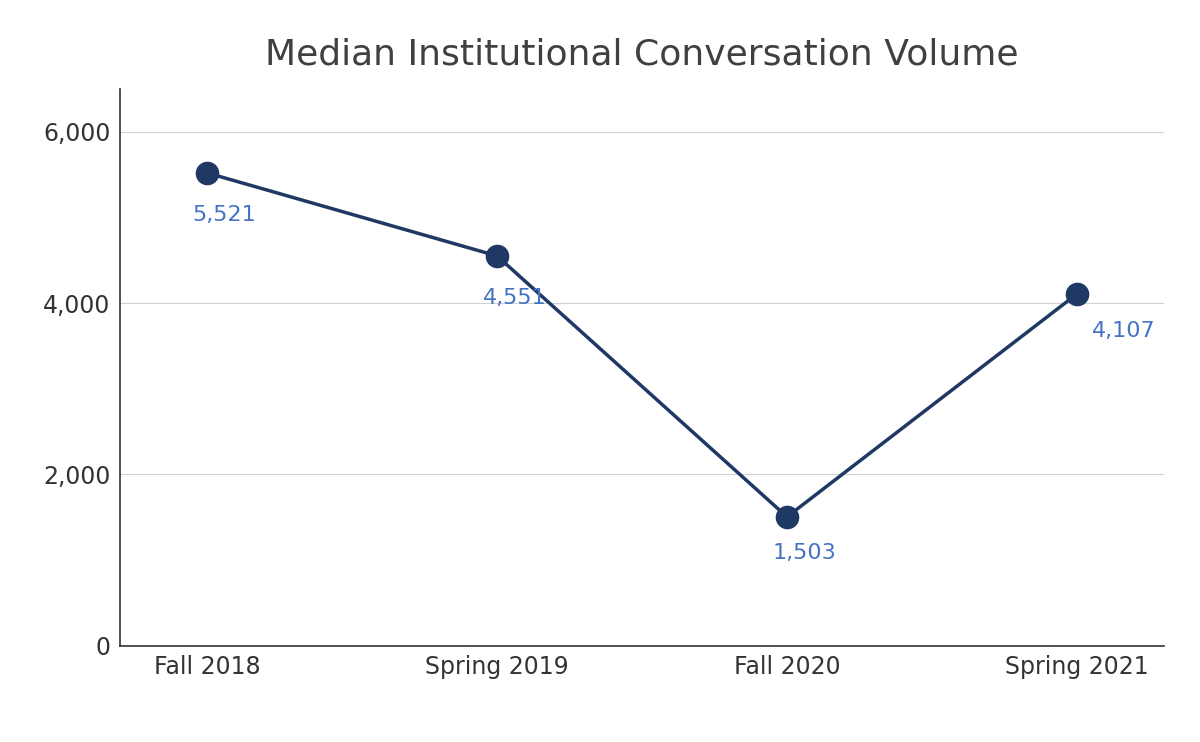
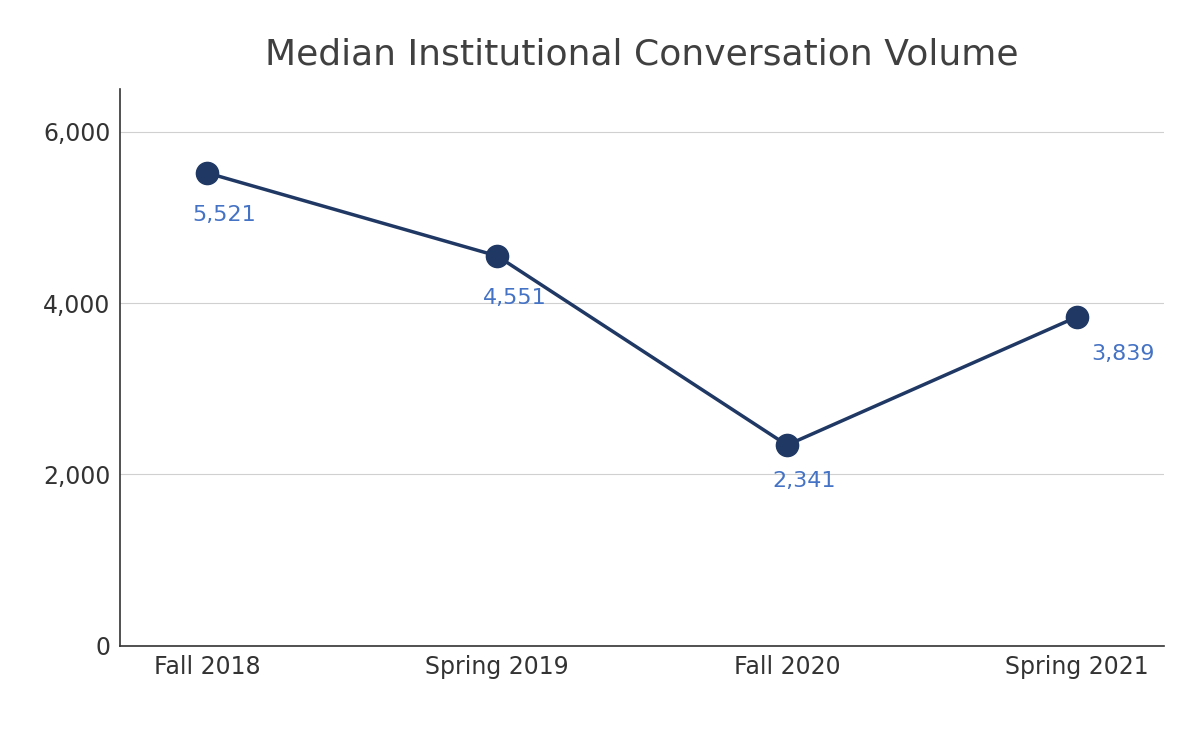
Fall 2020: 1,503 -> 2,341
Spring 2021: 4,107 -> 3,839
